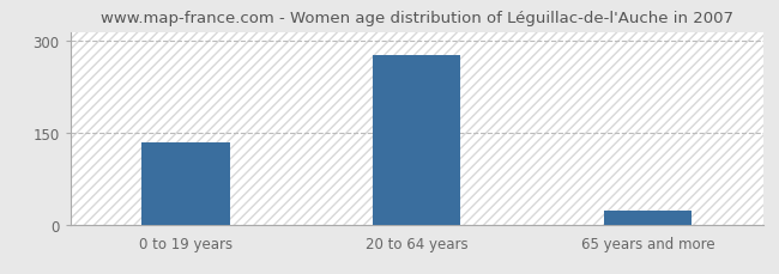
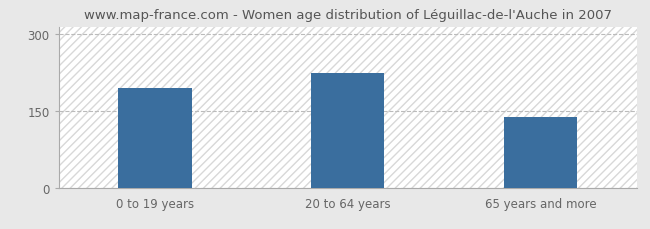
0 to 19 years: 135 -> 194
20 to 64 years: 278 -> 224
65 years and more: 22 -> 138
